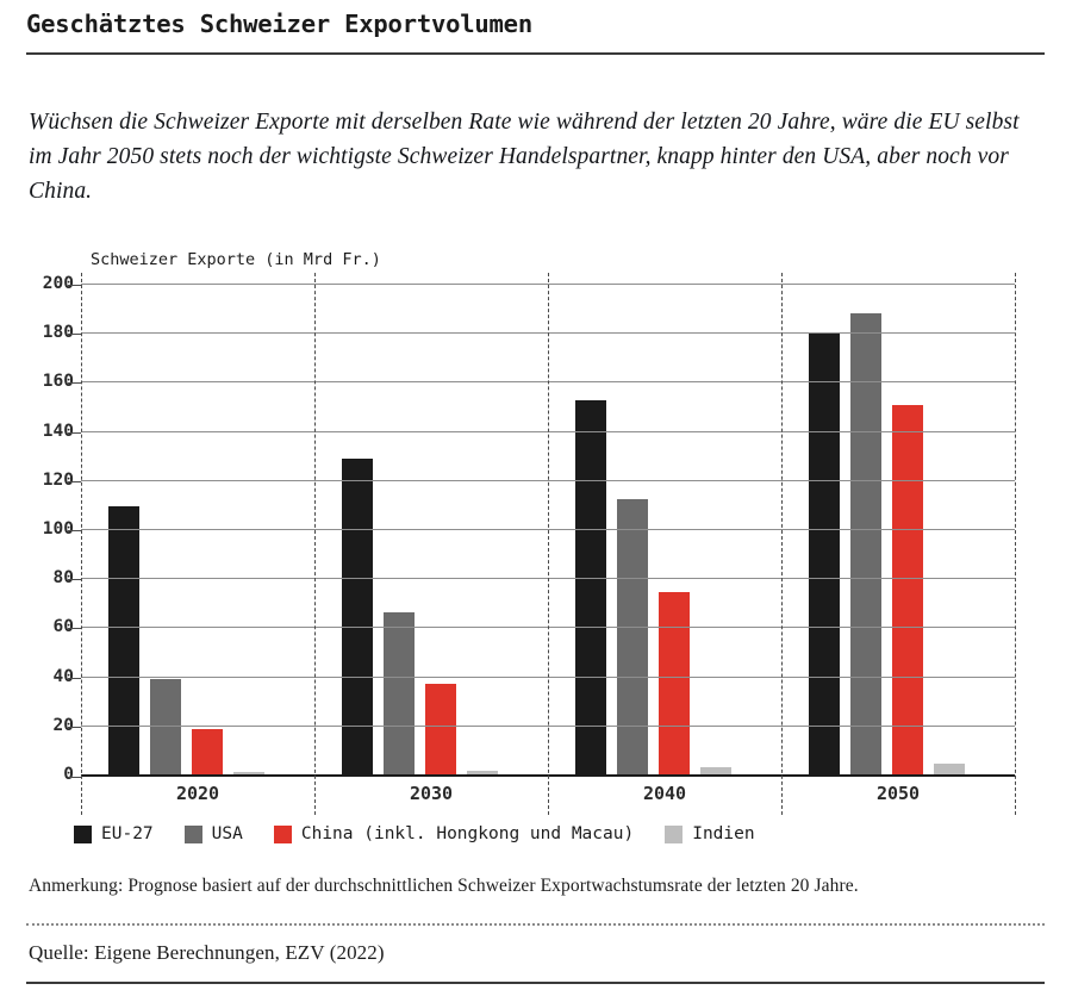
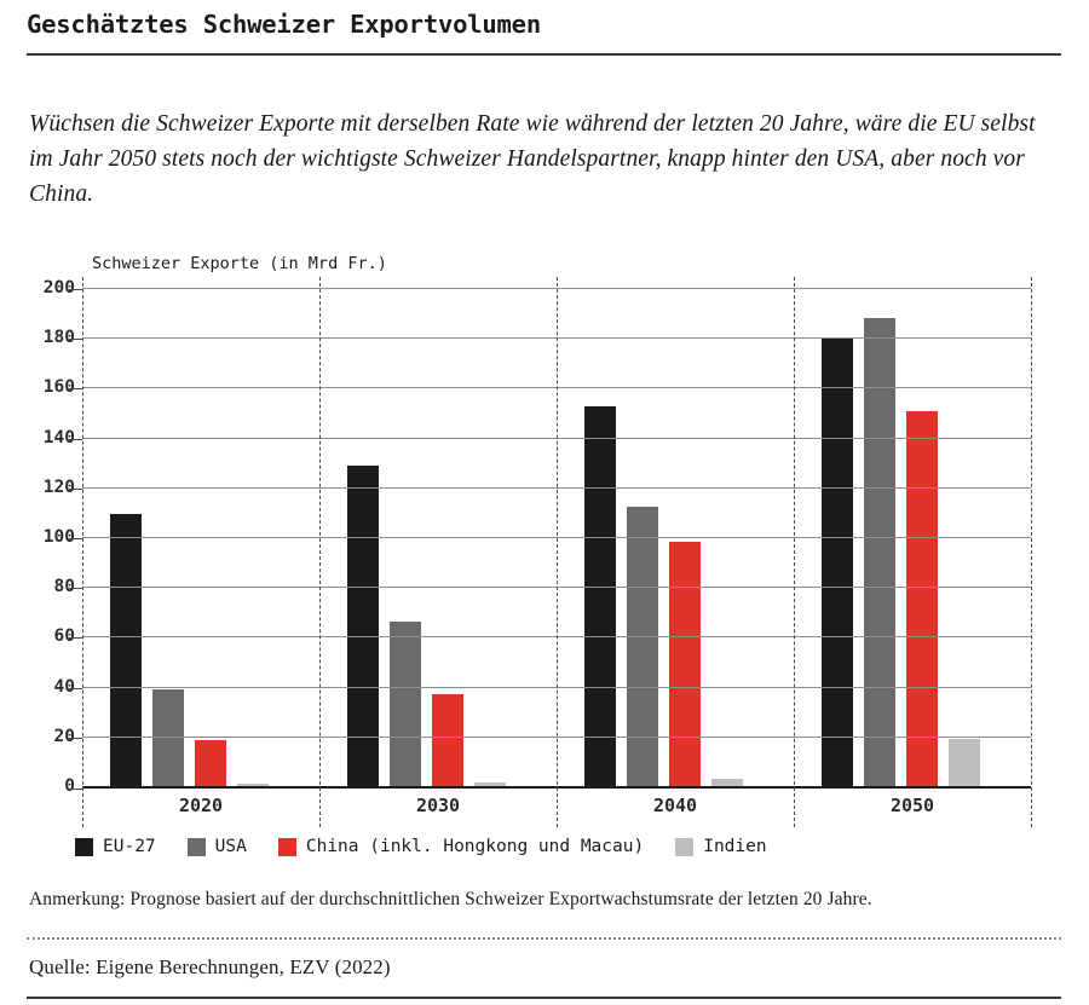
China (inkl. Hongkong und Macau)/2040: 74 -> 98
Indien/2050: 4 -> 19
